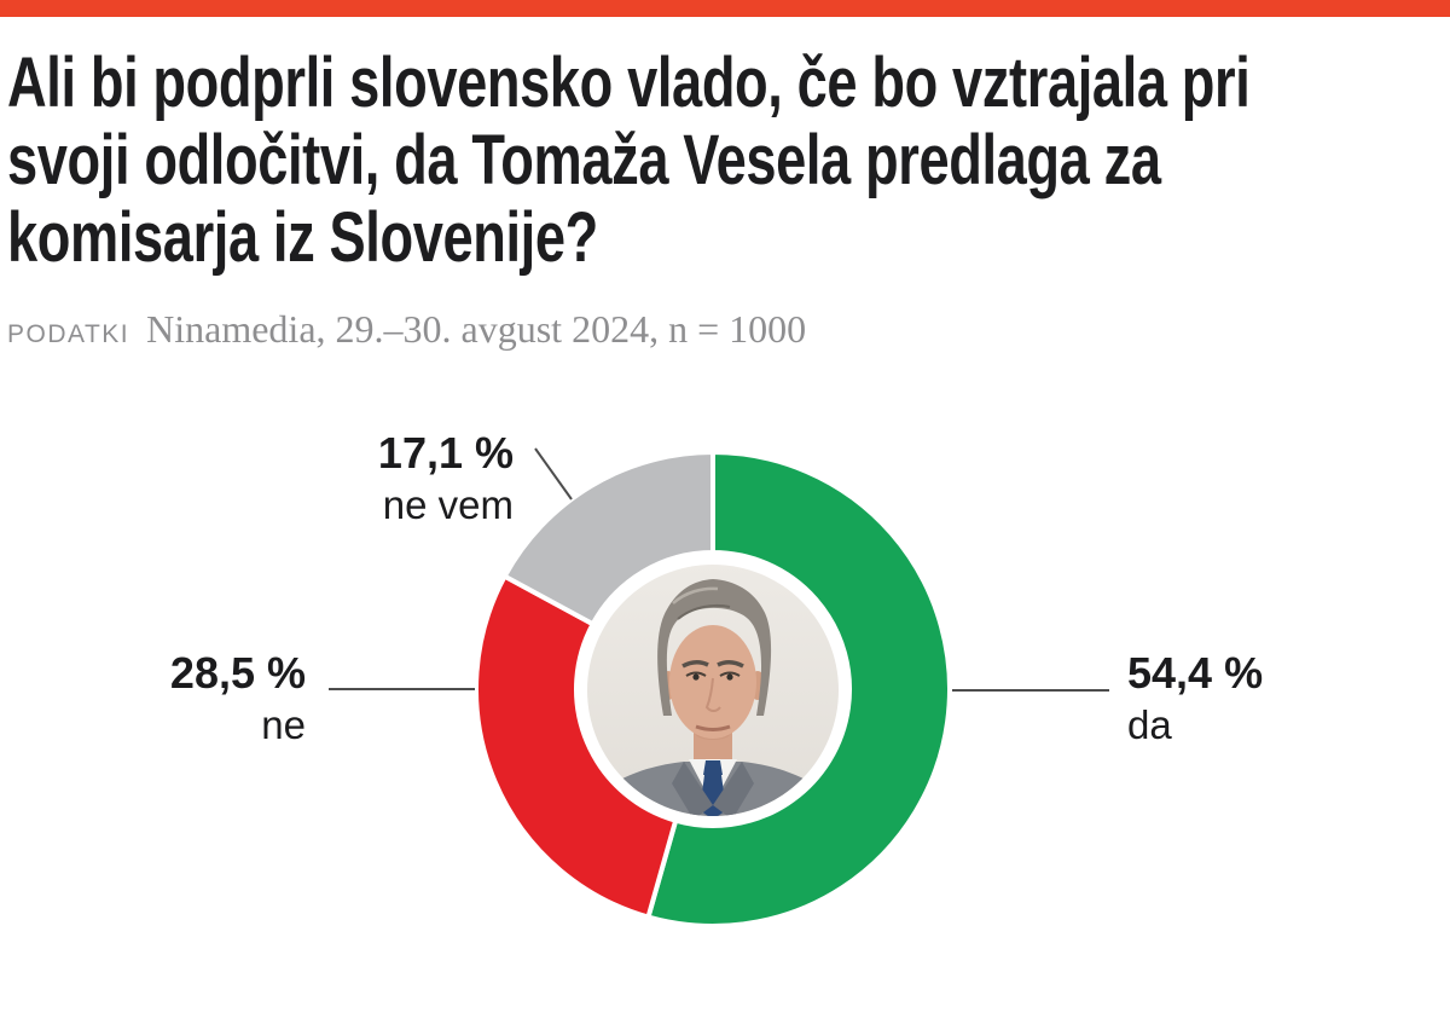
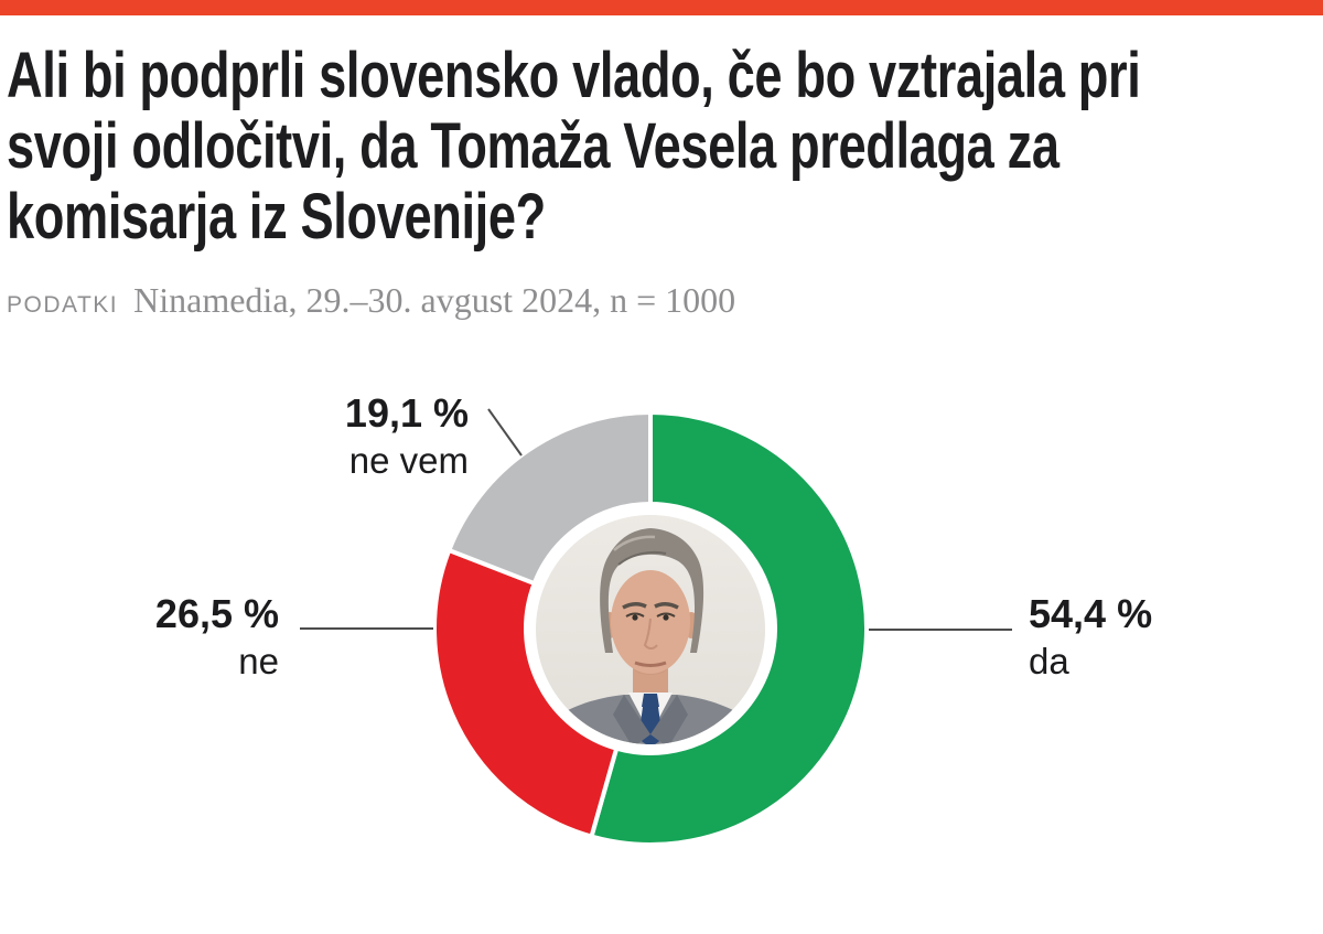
ne: 28,5 -> 26,5
ne vem: 17,1 -> 19,1
